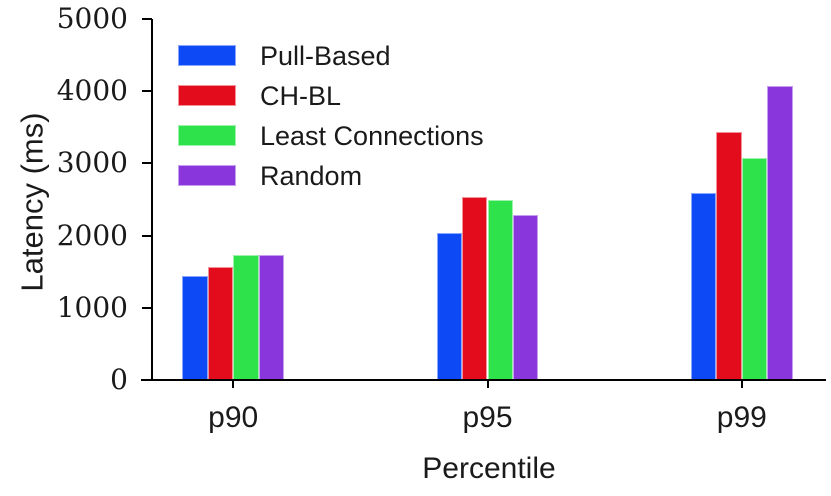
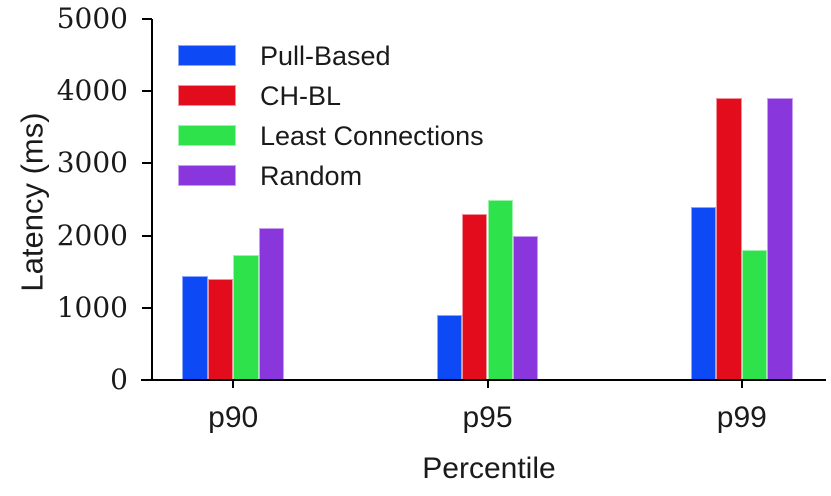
CH-BL/p90: 1600 -> 1400
Random/p90: 1700 -> 2100
Pull-Based/p95: 2000 -> 900
CH-BL/p95: 2500 -> 2300
Random/p95: 2300 -> 2000
Pull-Based/p99: 2600 -> 2400
CH-BL/p99: 3400 -> 3900
Least Connections/p99: 3100 -> 1800
Random/p99: 4100 -> 3900
